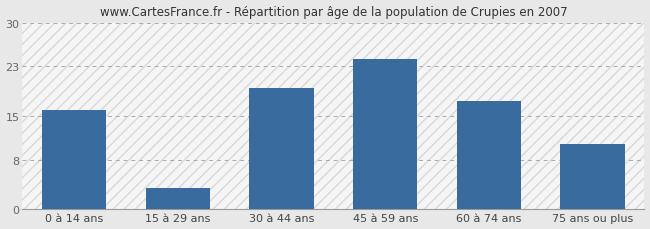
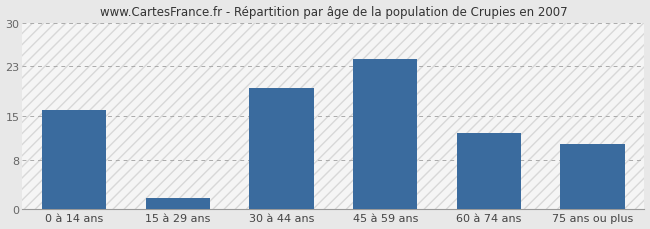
15 à 29 ans: 3.5 -> 1.8
60 à 74 ans: 17.5 -> 12.2
